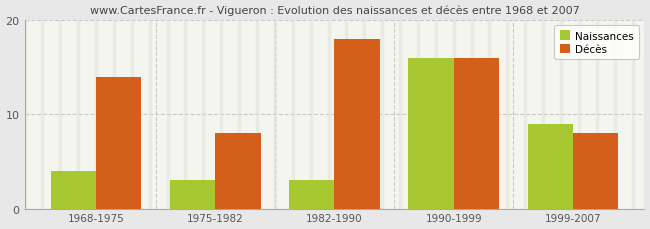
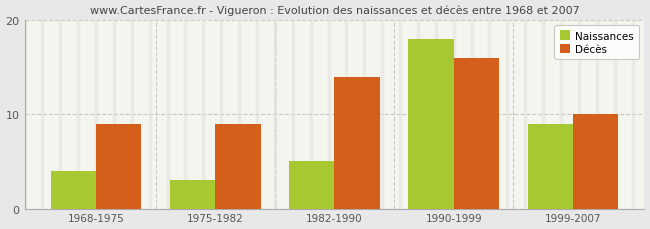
Décès/1968-1975: 14 -> 9
Décès/1975-1982: 8 -> 9
Naissances/1982-1990: 3 -> 5
Décès/1982-1990: 18 -> 14
Naissances/1990-1999: 16 -> 18
Décès/1999-2007: 8 -> 10
